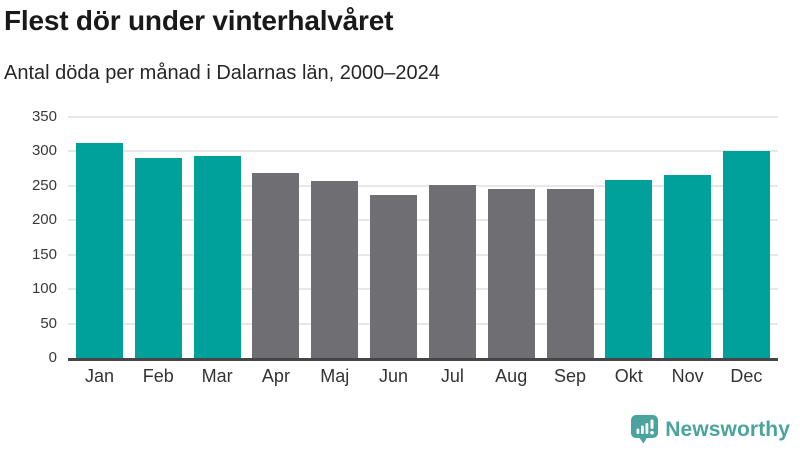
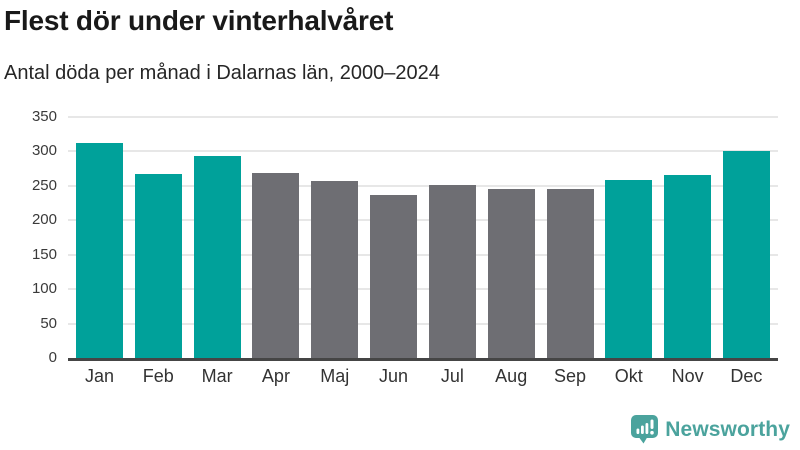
Feb: 290 -> 270
